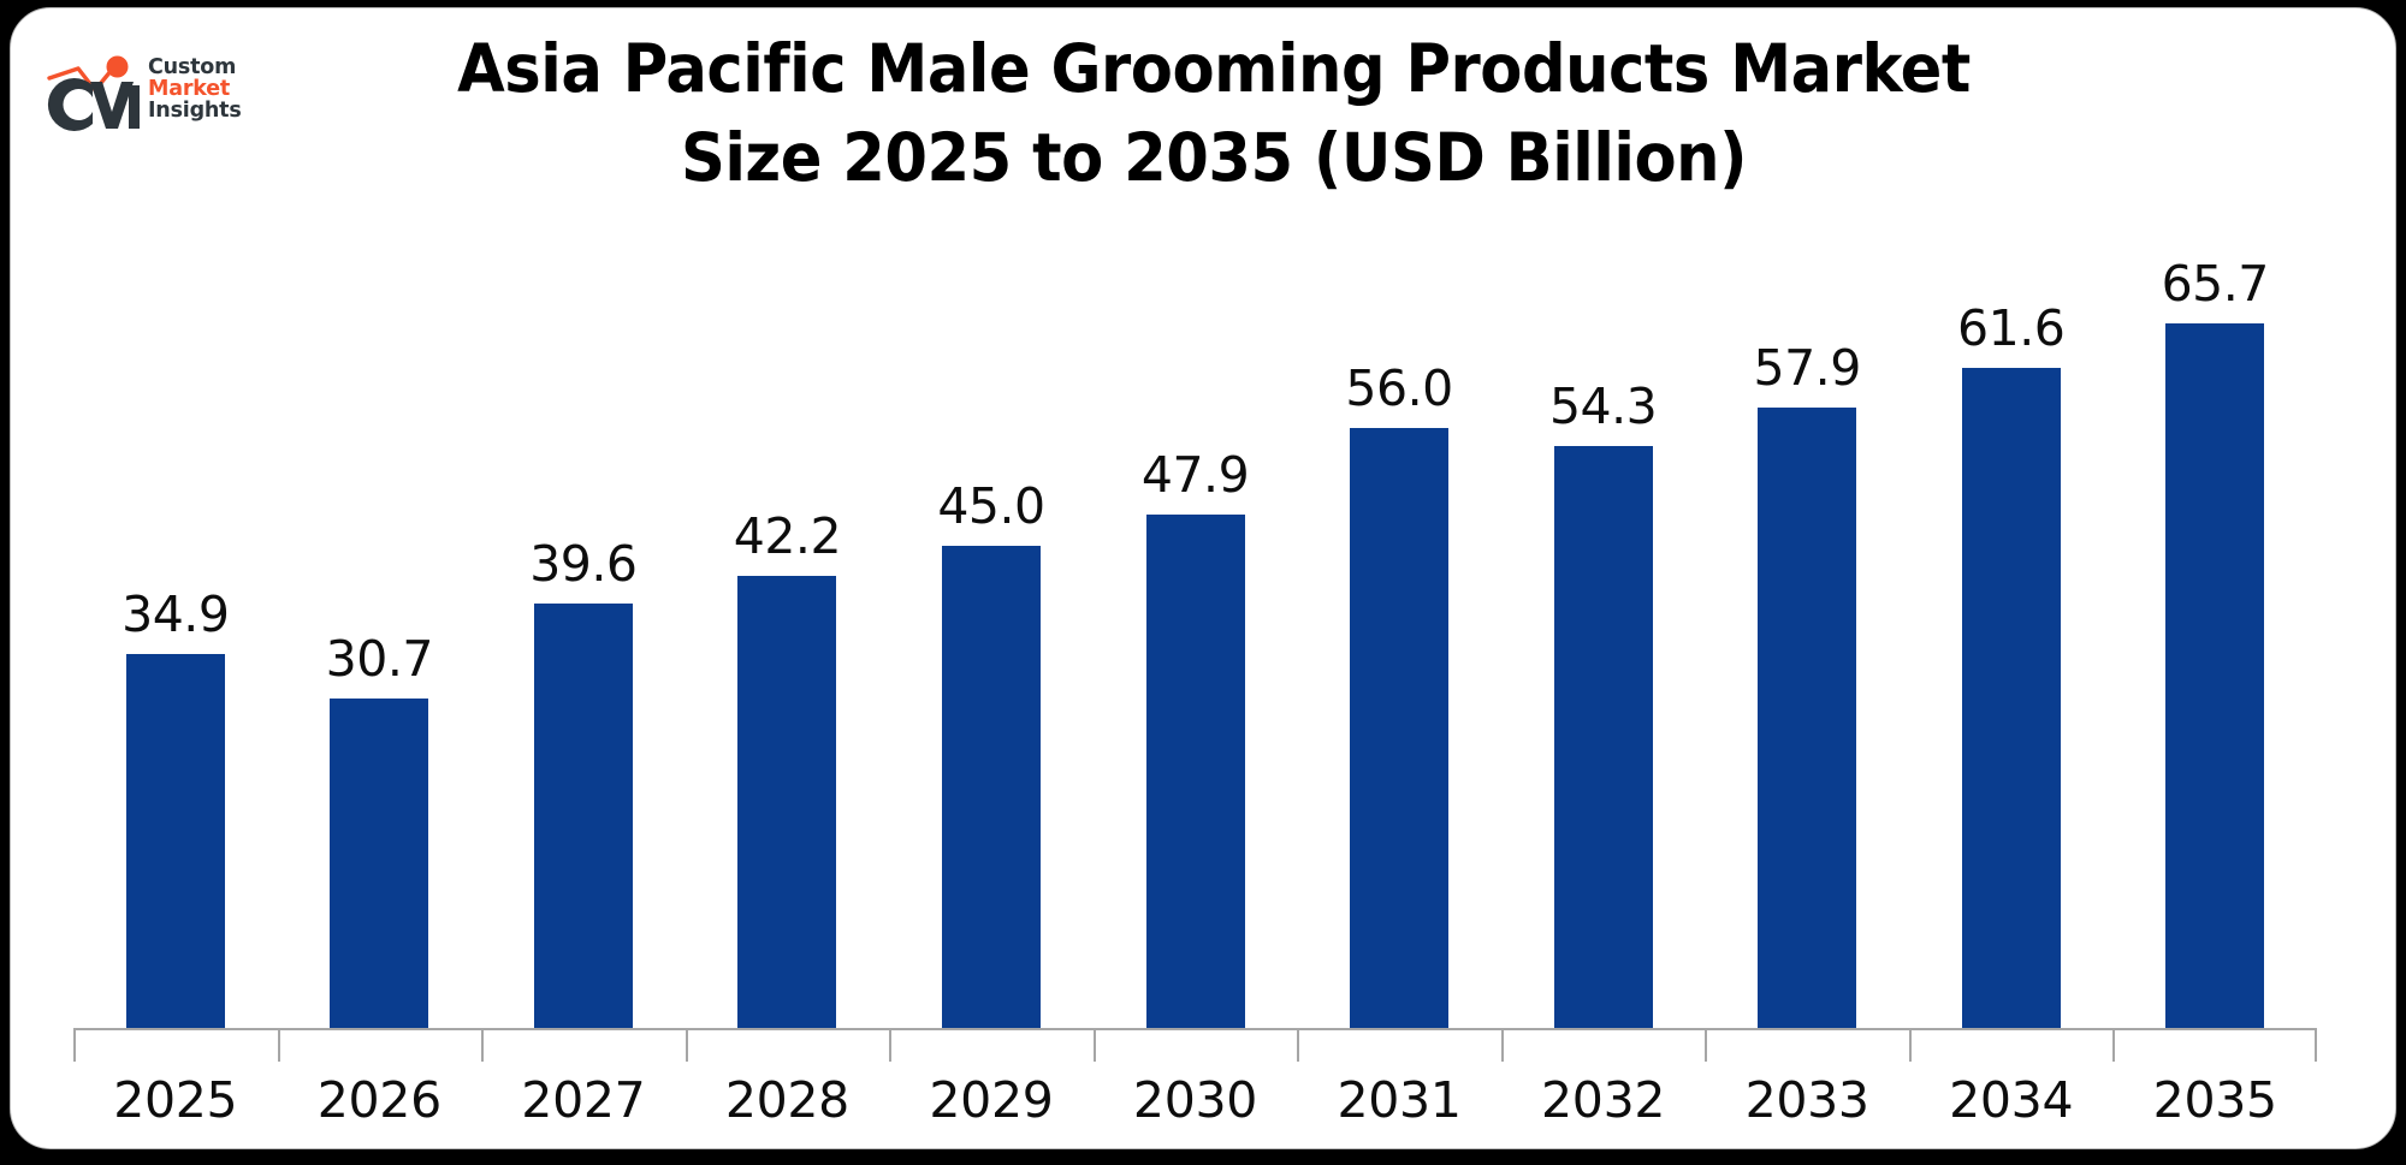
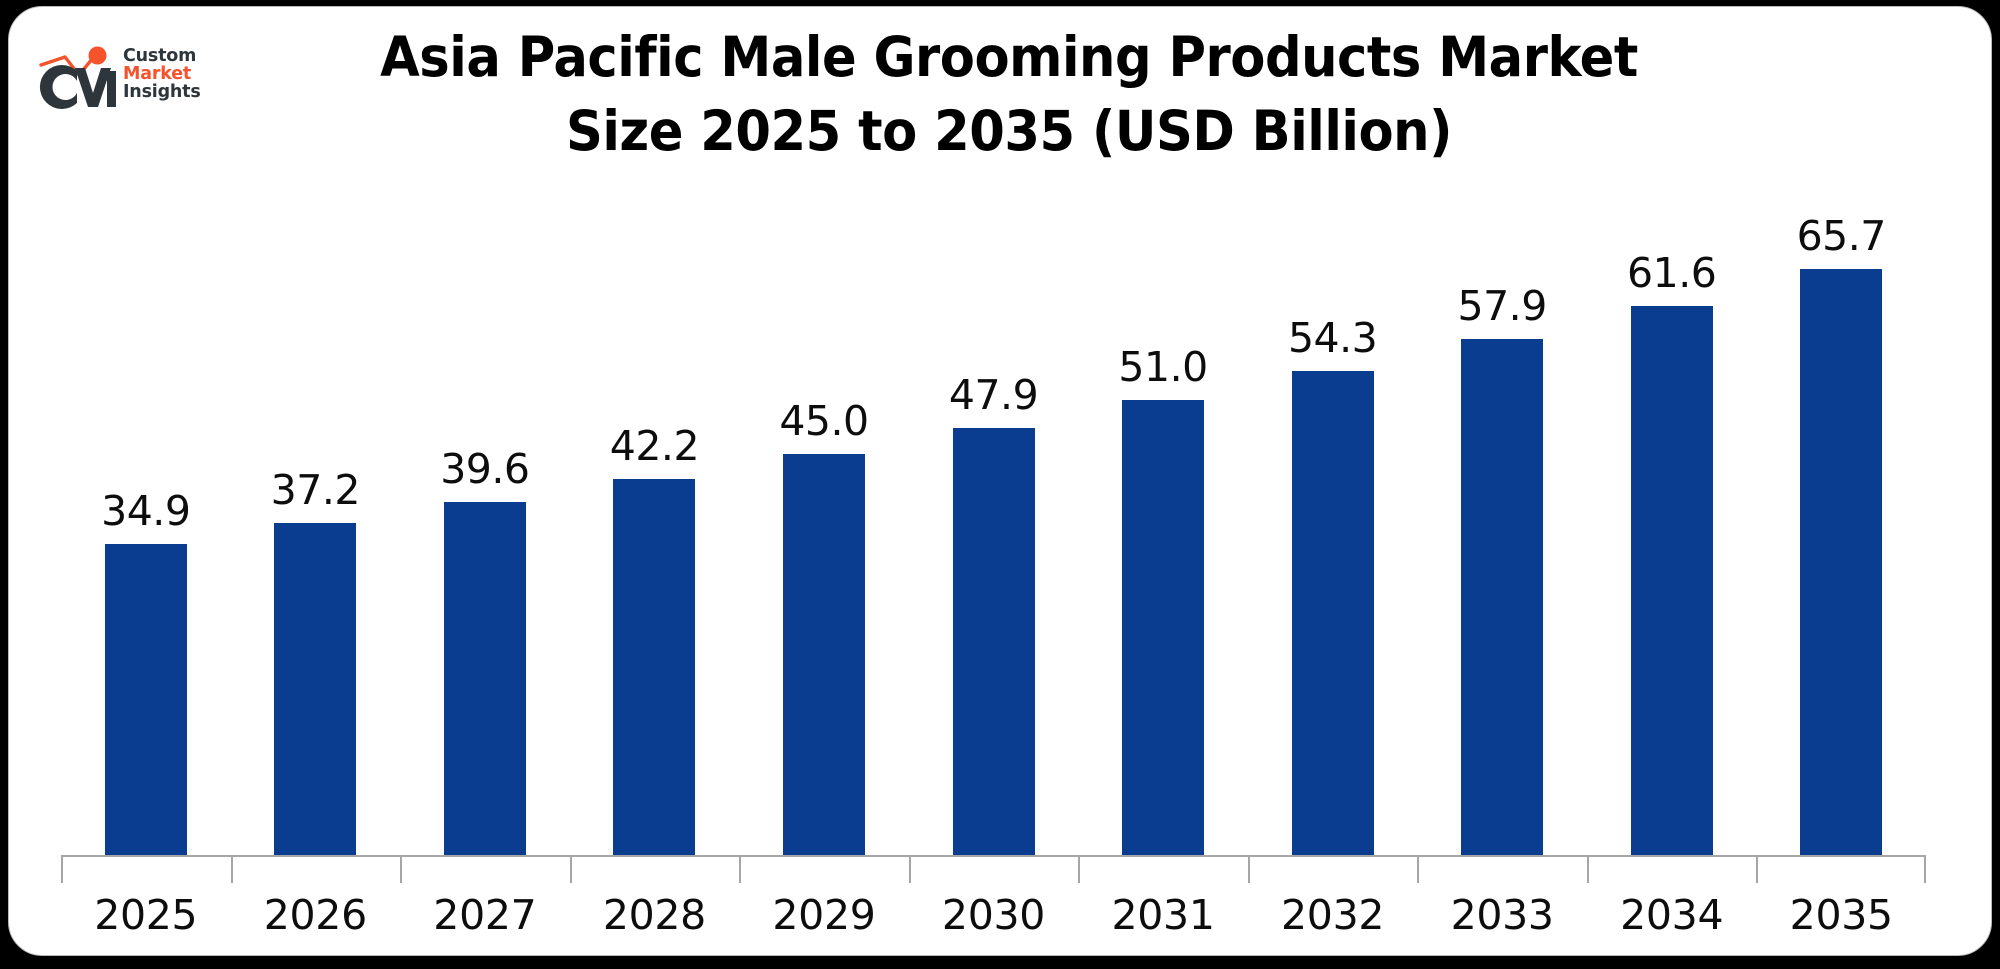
2026: 30.7 -> 37.2
2031: 56.0 -> 51.0
